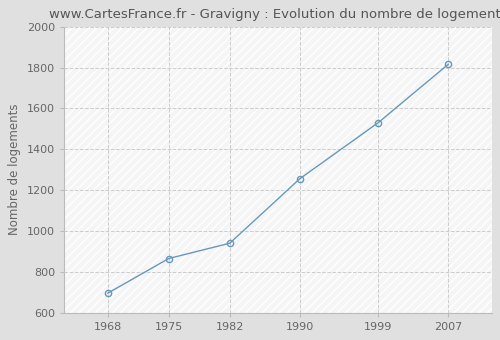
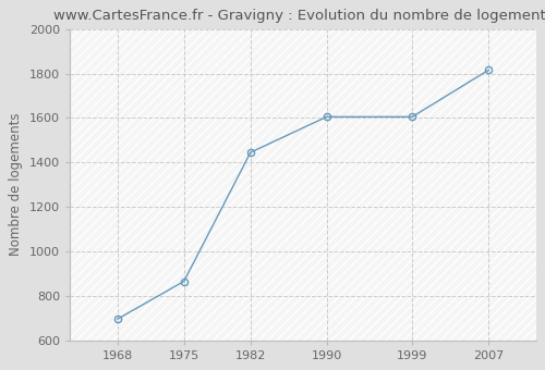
1982: 940 -> 1445
1990: 1255 -> 1605
1999: 1530 -> 1605
